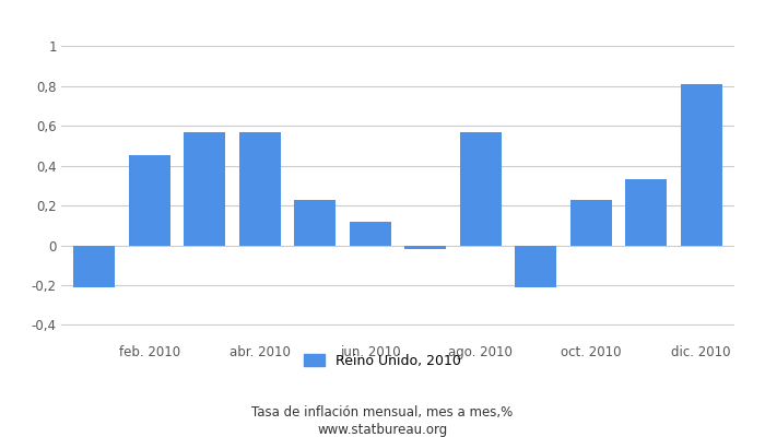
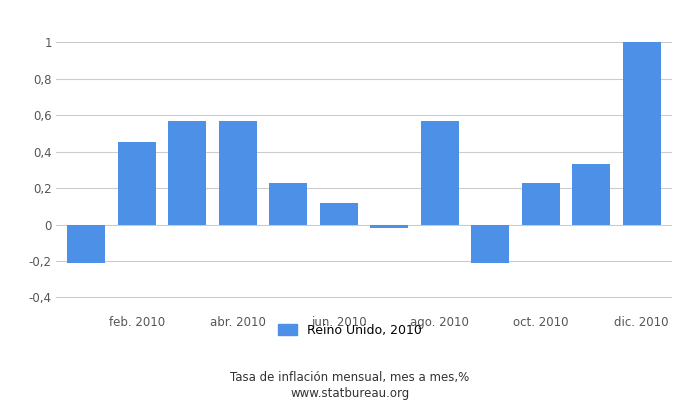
dic. 2010: 0,81 -> 1,00
